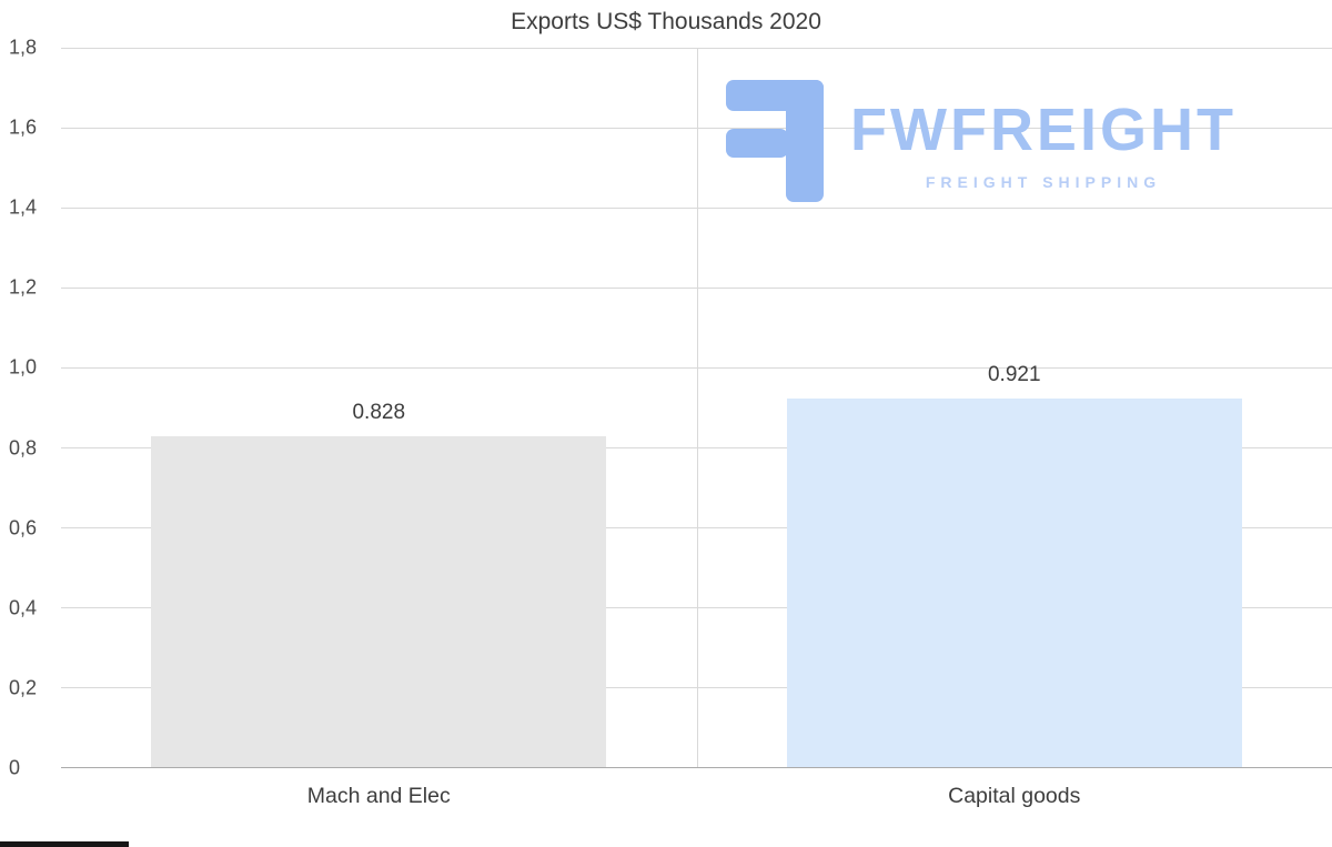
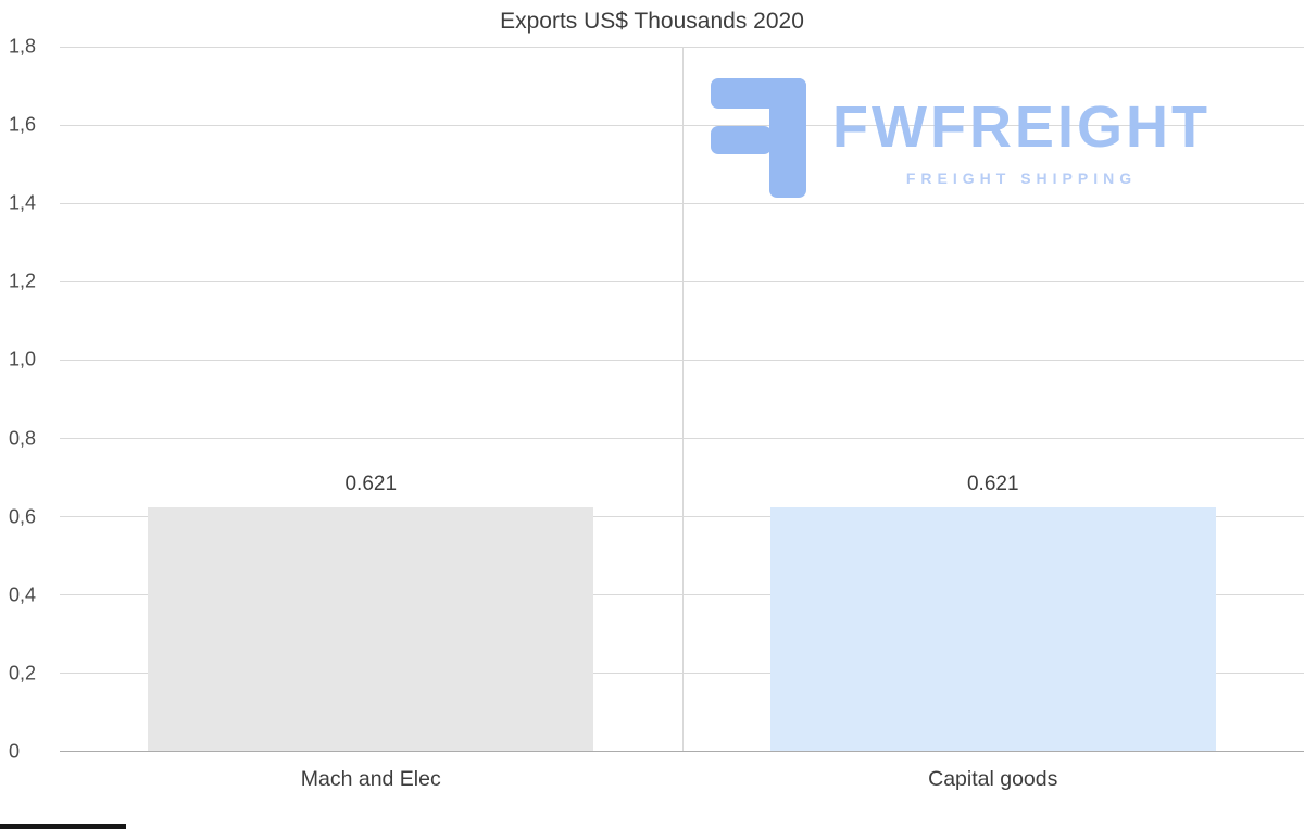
Mach and Elec: 0.828 -> 0.621
Capital goods: 0.921 -> 0.621
